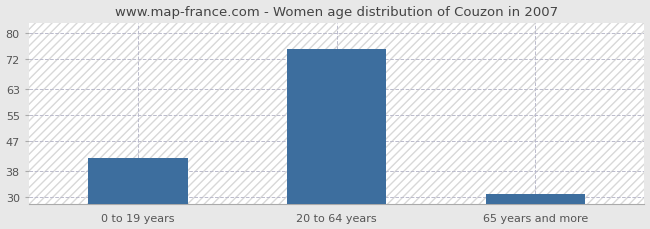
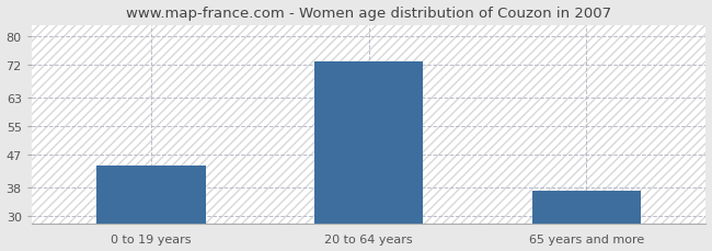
0 to 19 years: 42 -> 44
20 to 64 years: 75 -> 73
65 years and more: 31 -> 37
